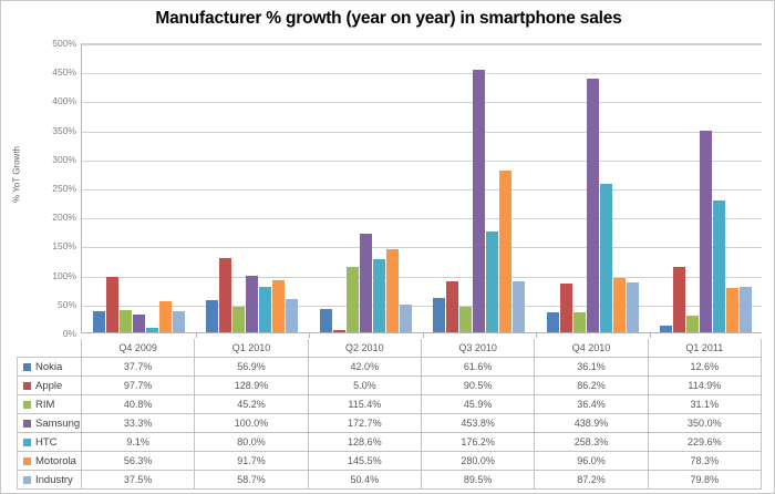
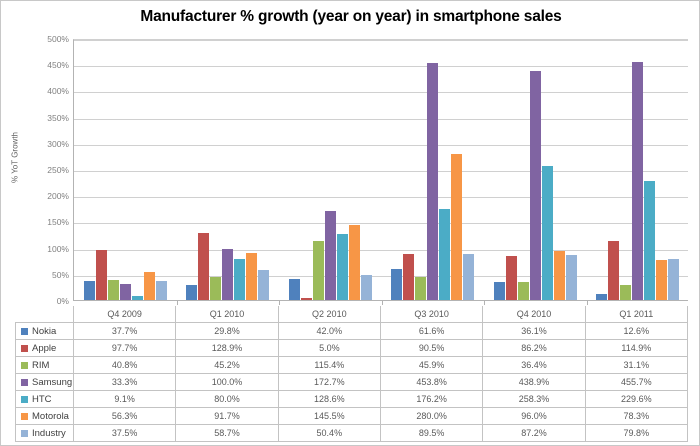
Nokia/Q1 2010: 56.9% -> 29.8%
Samsung/Q1 2011: 350.0% -> 455.7%
